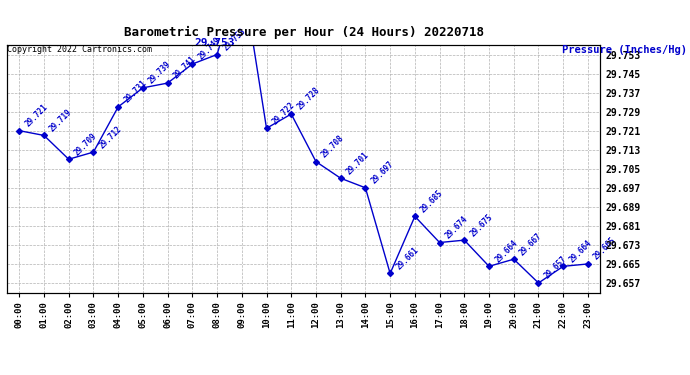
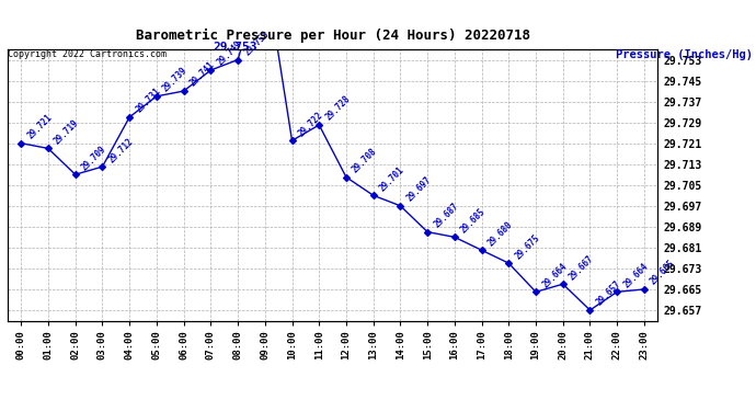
15:00: 29.661 -> 29.687
17:00: 29.674 -> 29.680
